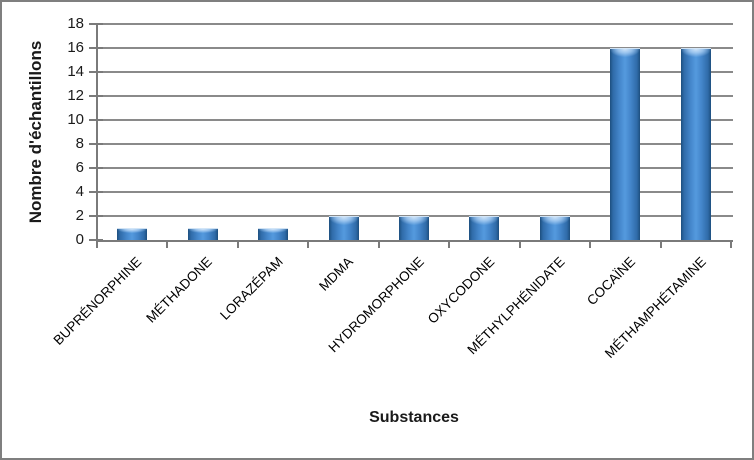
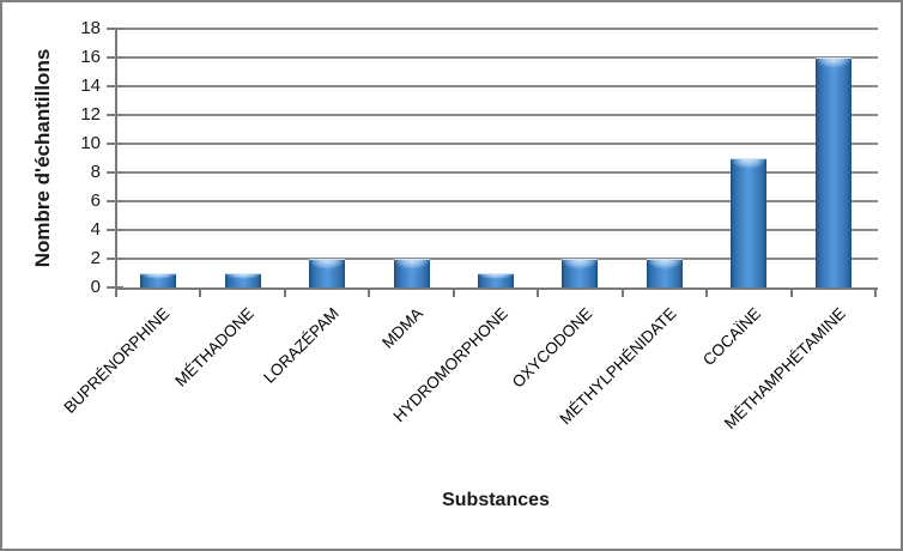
LORAZÉPAM: 1 -> 2
HYDROMORPHONE: 2 -> 1
COCAÏNE: 16 -> 9
